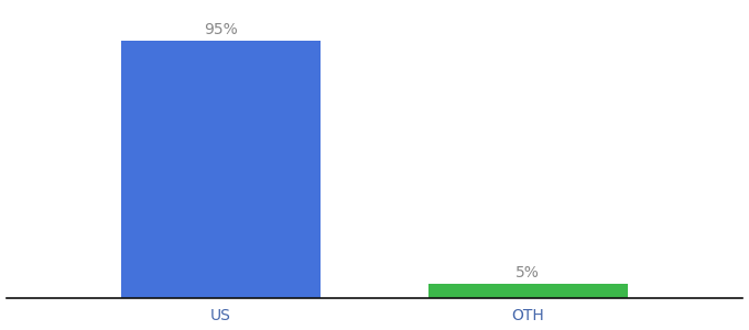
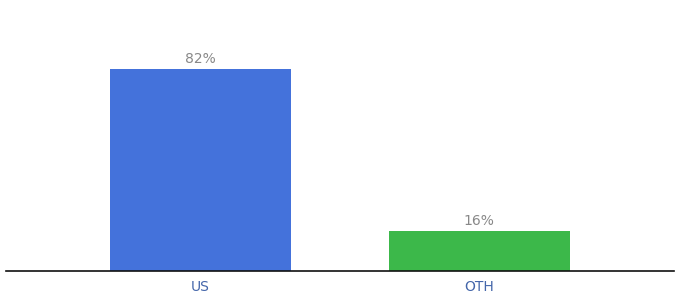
US: 95% -> 82%
OTH: 5% -> 16%
